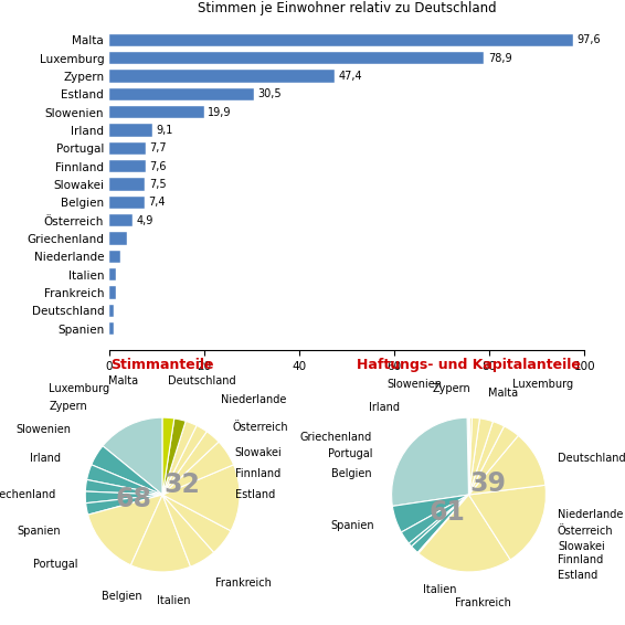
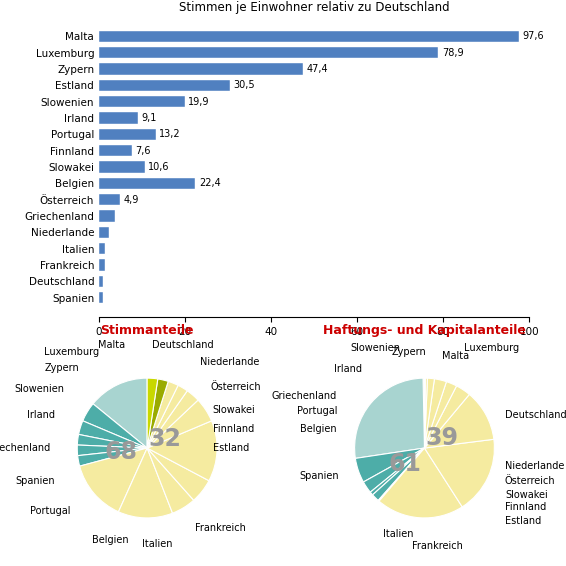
Portugal: 7,7 -> 13,2
Slowakei: 7,5 -> 10,6
Belgien: 7,4 -> 22,4
